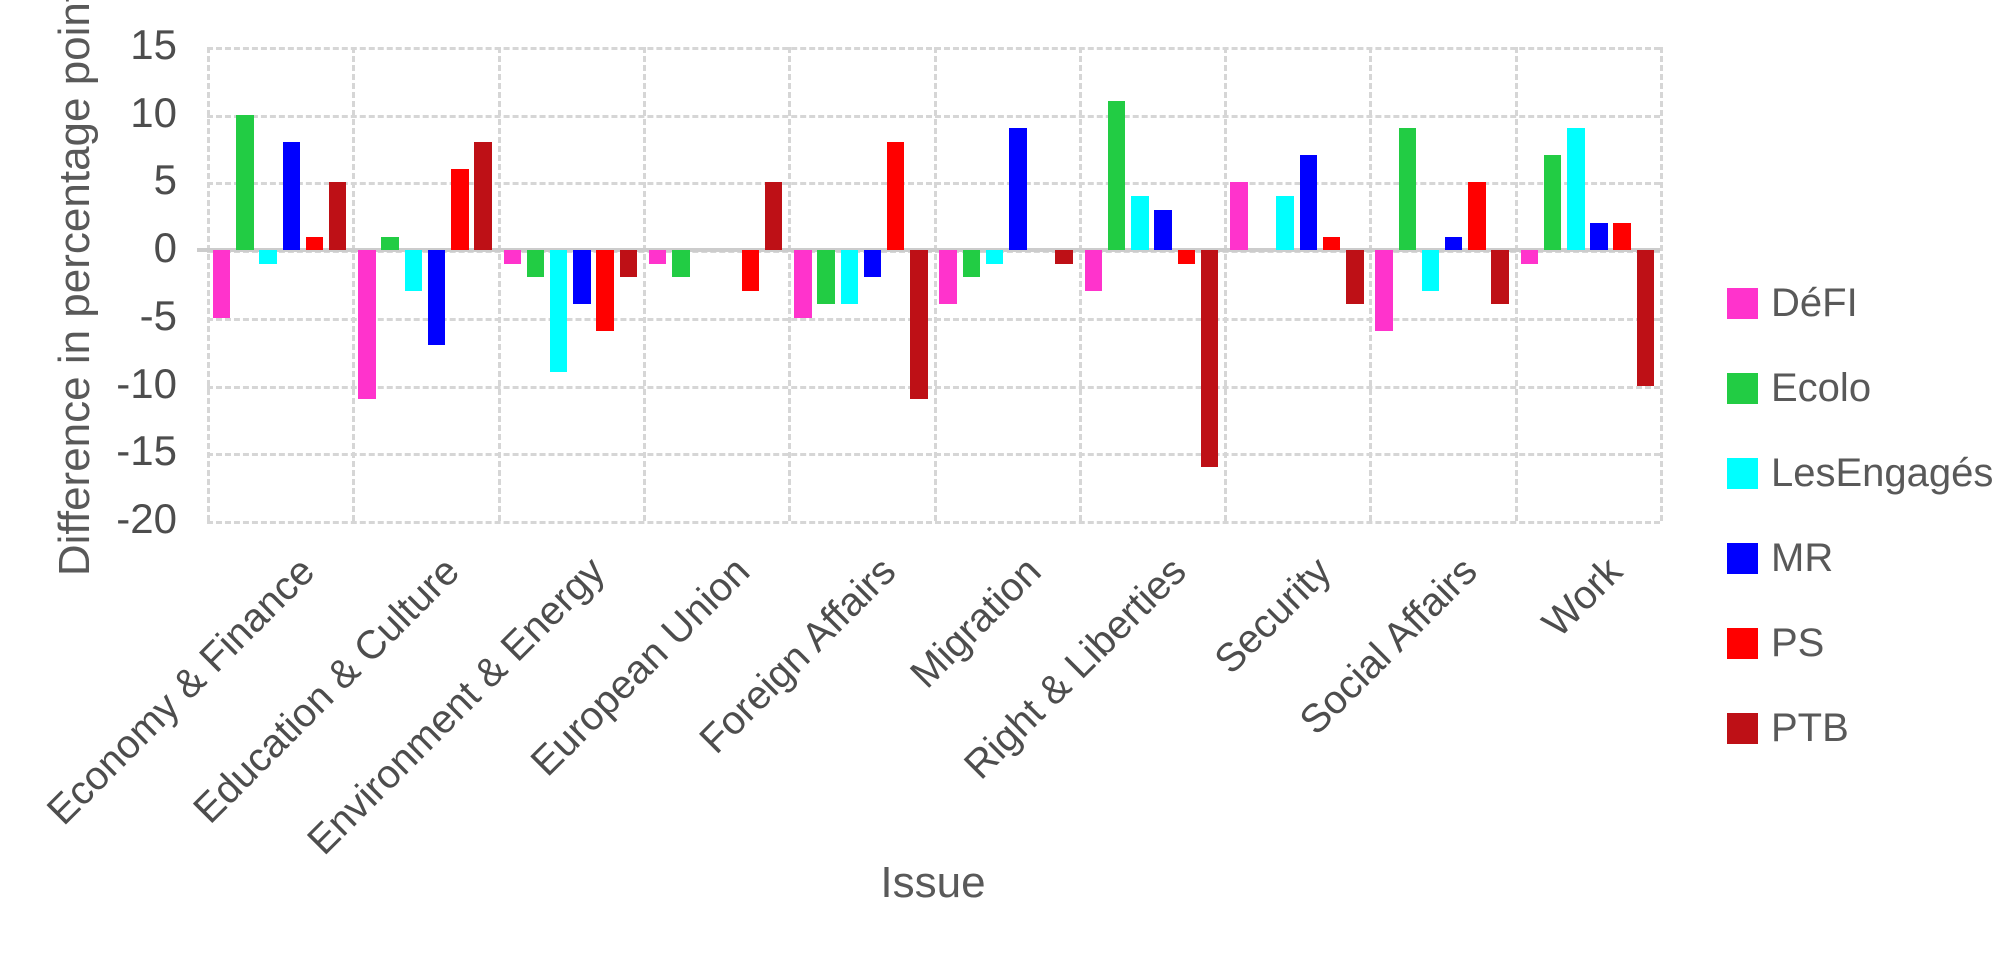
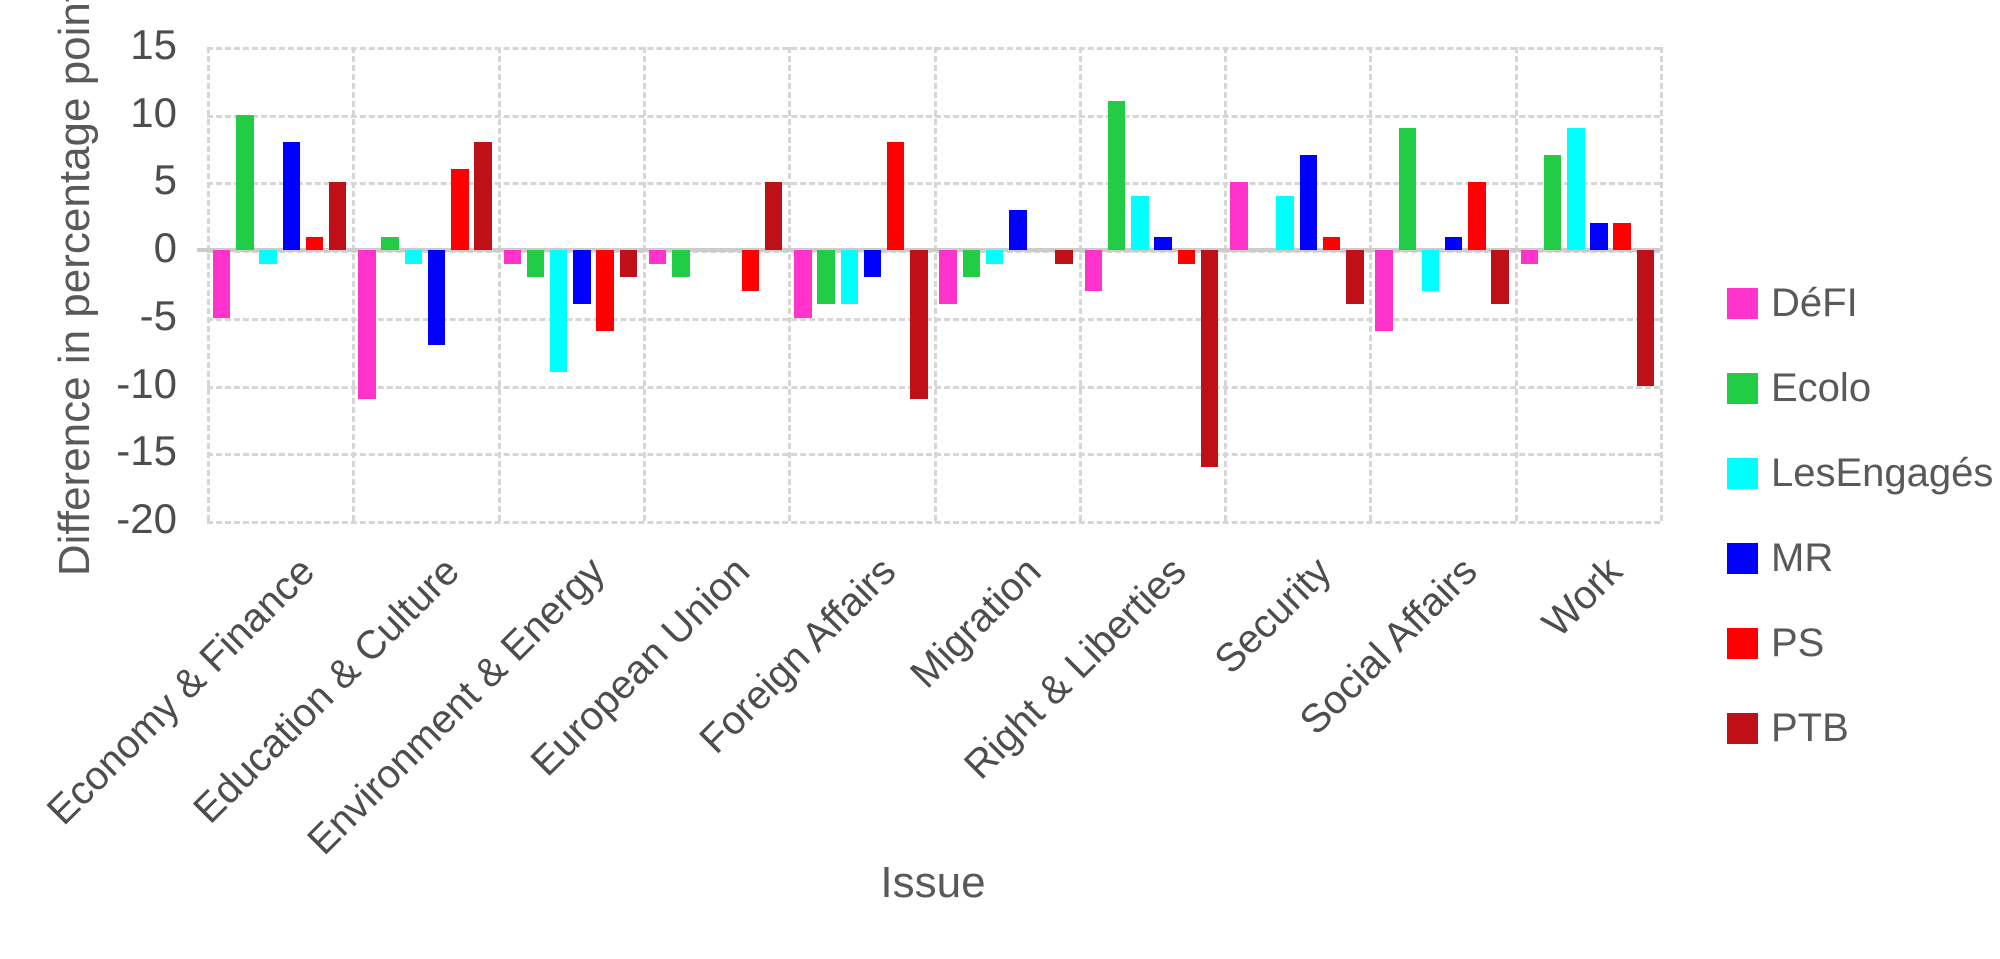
LesEngagés/Education & Culture: -3 -> -1
MR/Migration: 9 -> 3
MR/Right & Liberties: 3 -> 1
